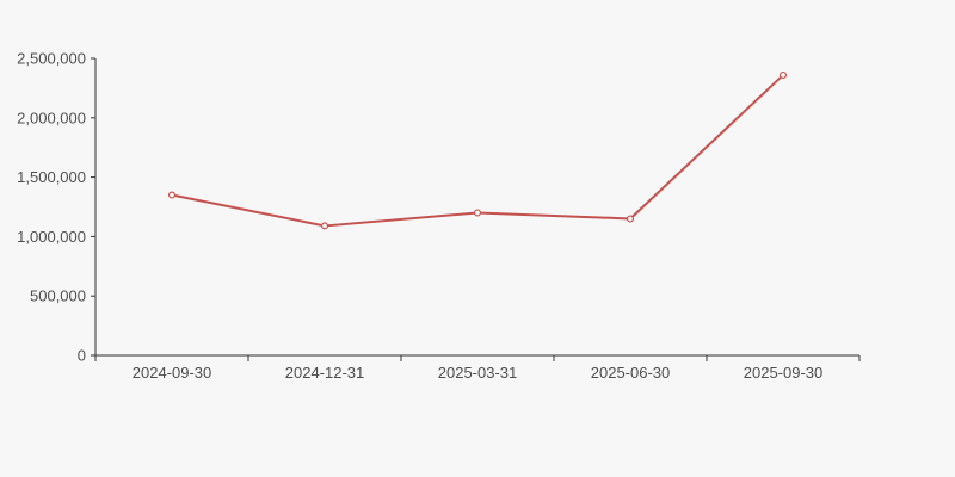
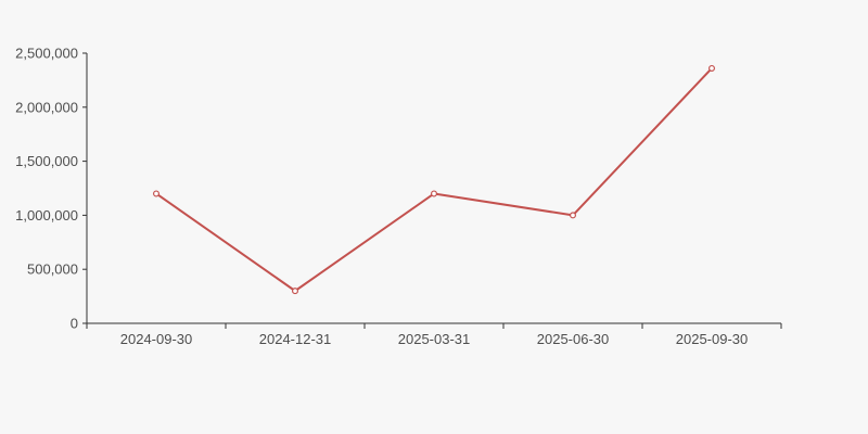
2024-09-30: 1400000 -> 1200000
2024-12-31: 1100000 -> 300000
2025-06-30: 1200000 -> 1000000
